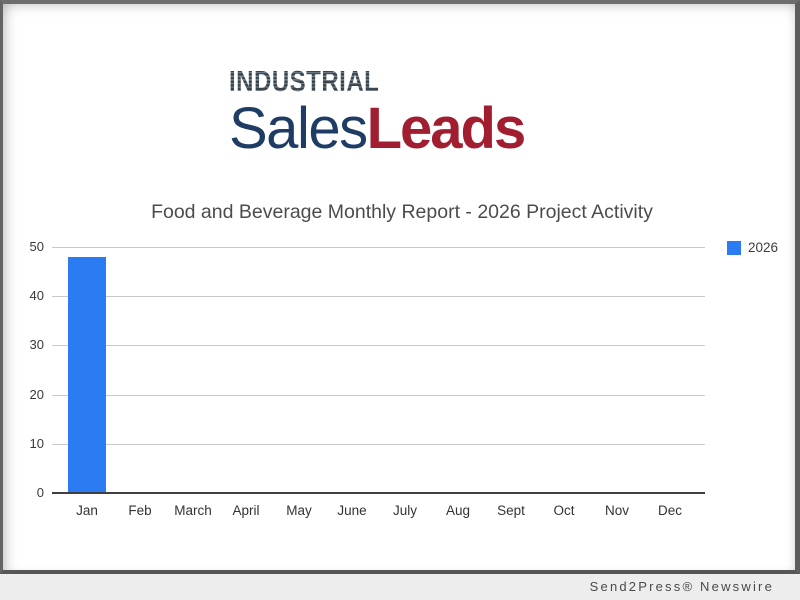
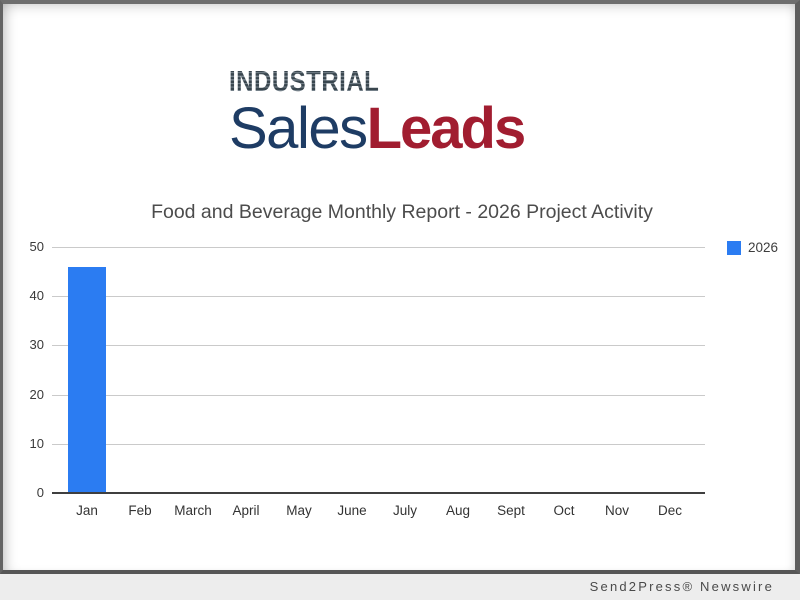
Jan: 48 -> 46
